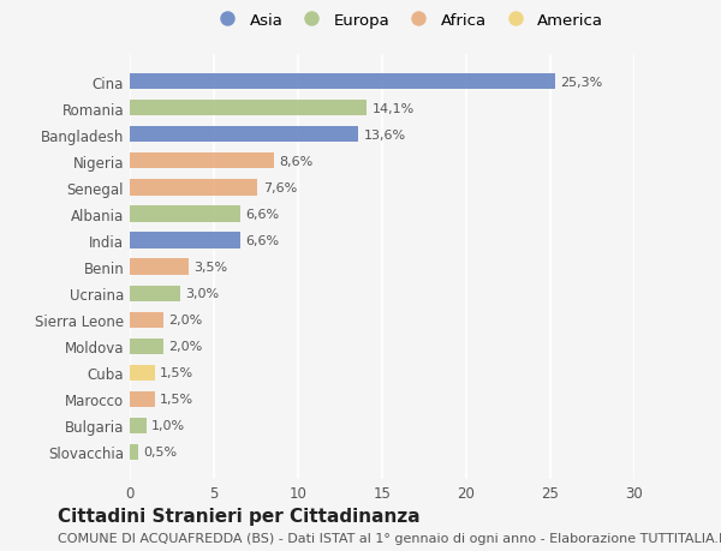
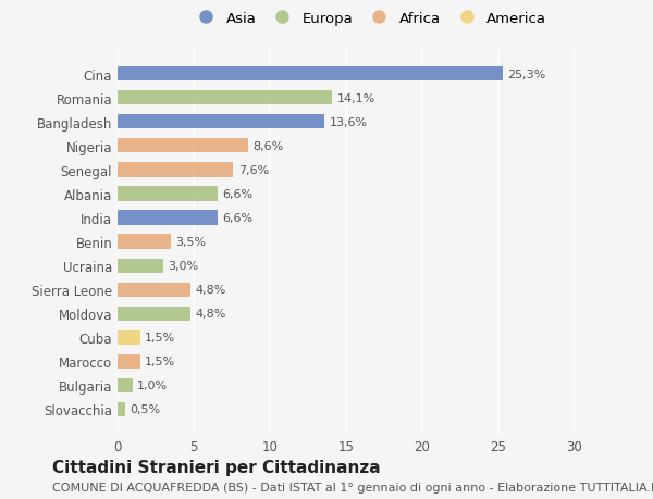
Sierra Leone: 2,0% -> 4,8%
Moldova: 2,0% -> 4,8%
